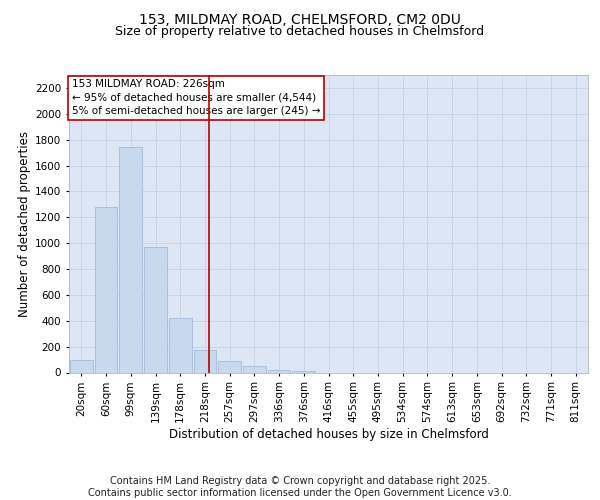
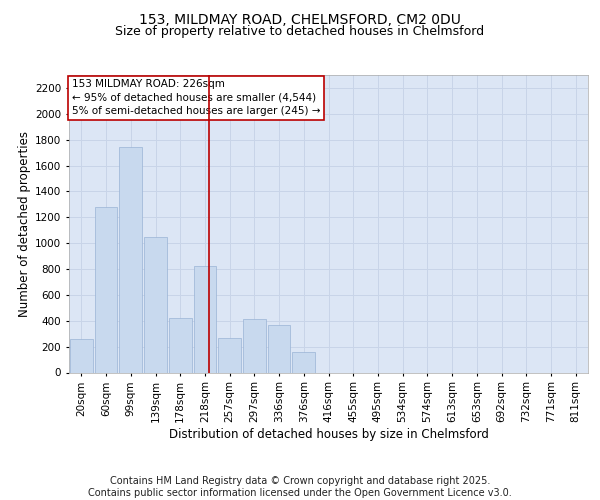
20sqm: 100 -> 260
139sqm: 970 -> 1050
218sqm: 180 -> 820
257sqm: 90 -> 270
297sqm: 50 -> 410
336sqm: 20 -> 370
376sqm: 10 -> 160
